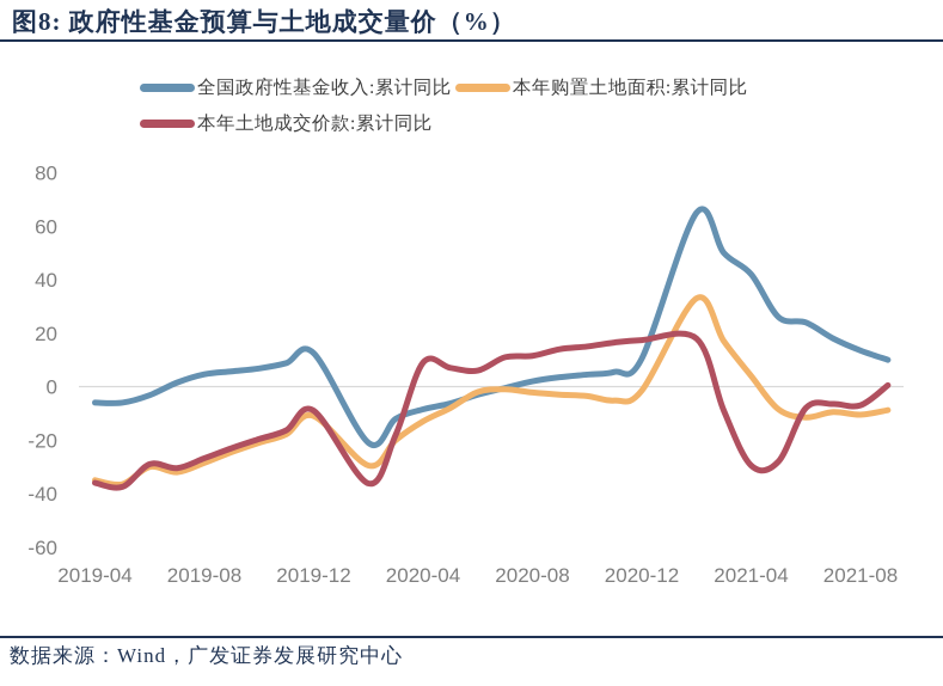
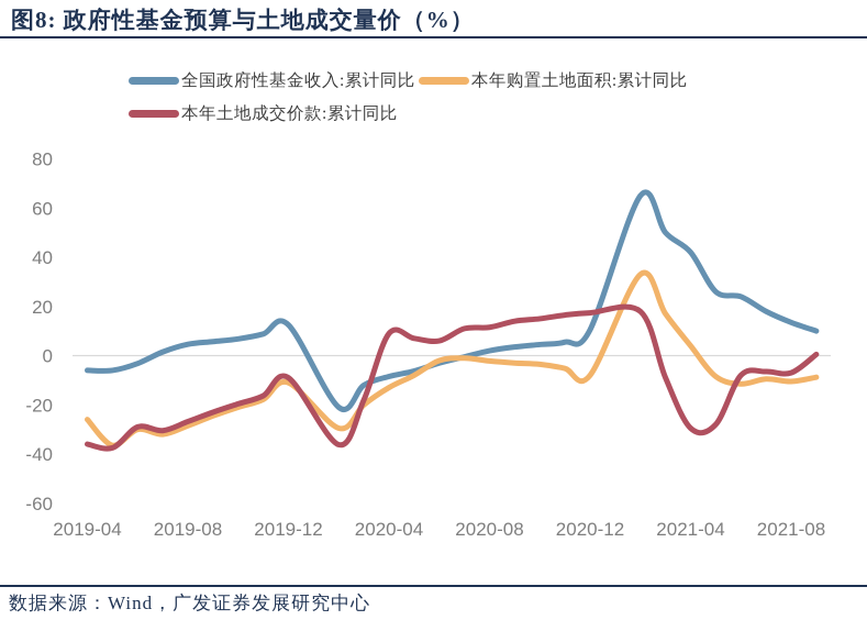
本年购置土地面积:累计同比/2019-04: -35 -> -26
本年购置土地面积:累计同比/2020-12: -2 -> -8
